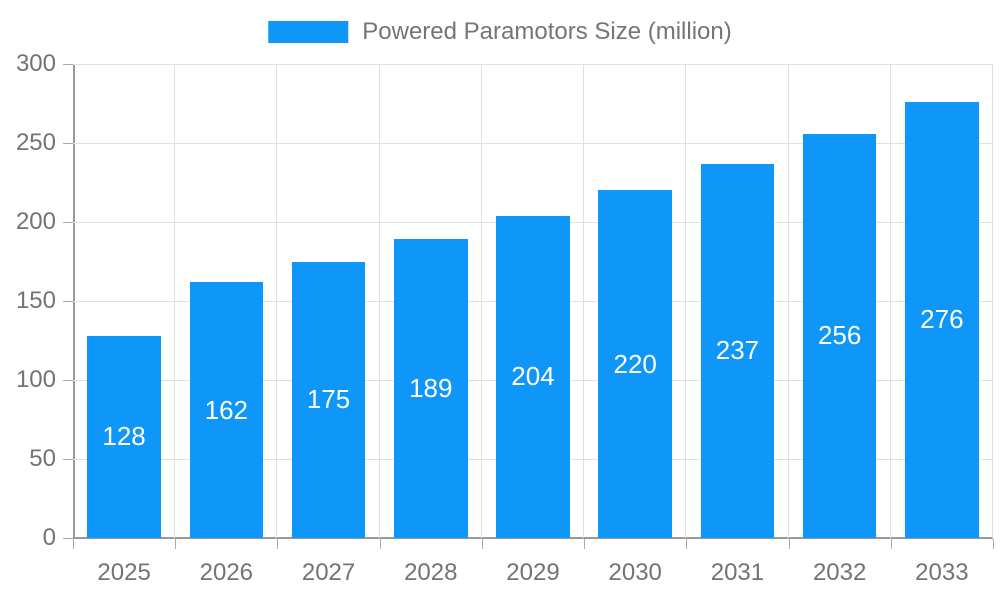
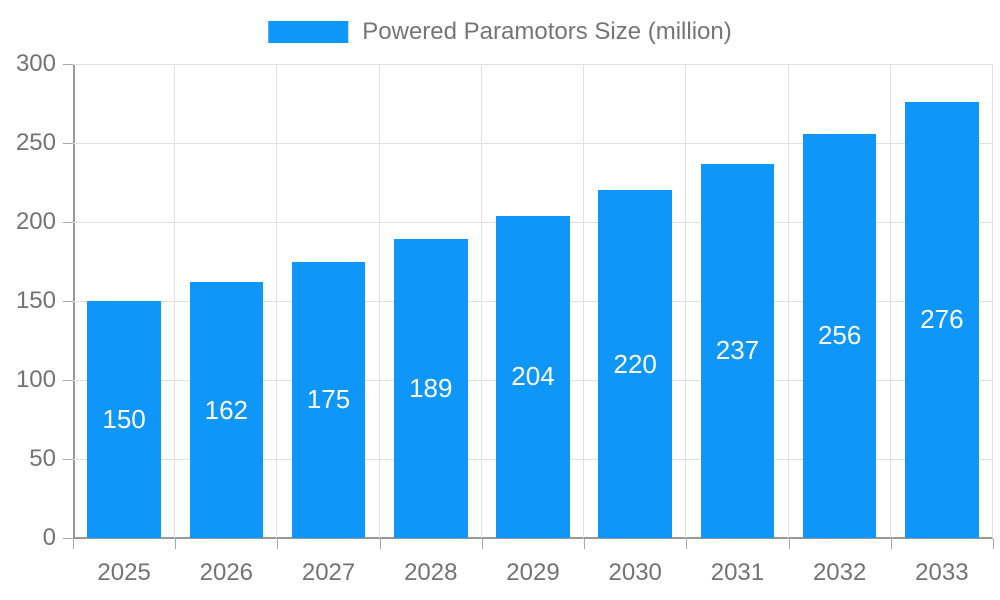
2025: 128 -> 150
